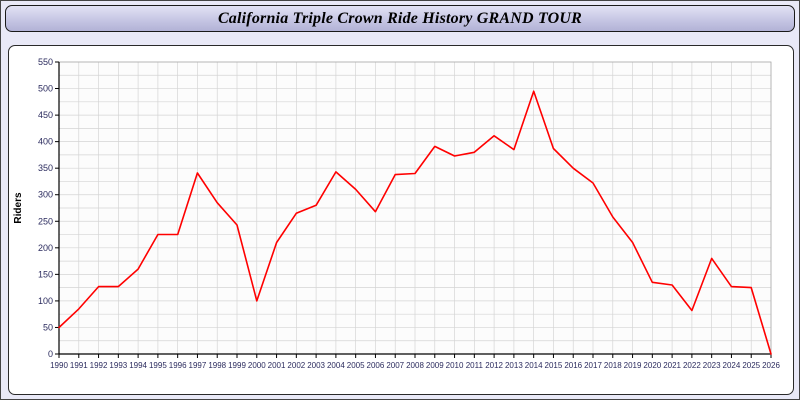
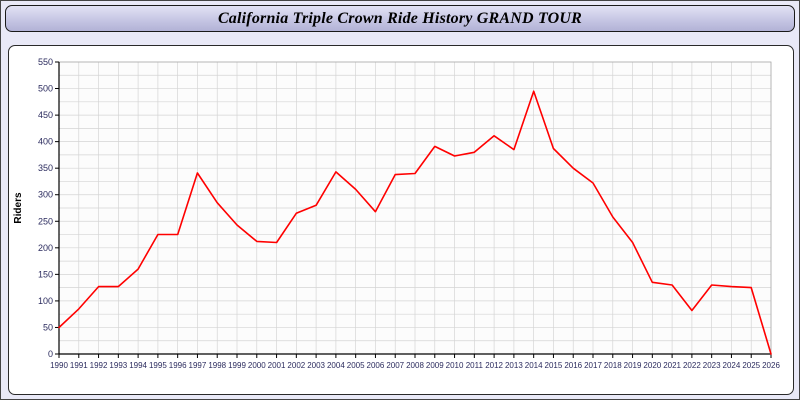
2000: 100 -> 210
2023: 180 -> 130
